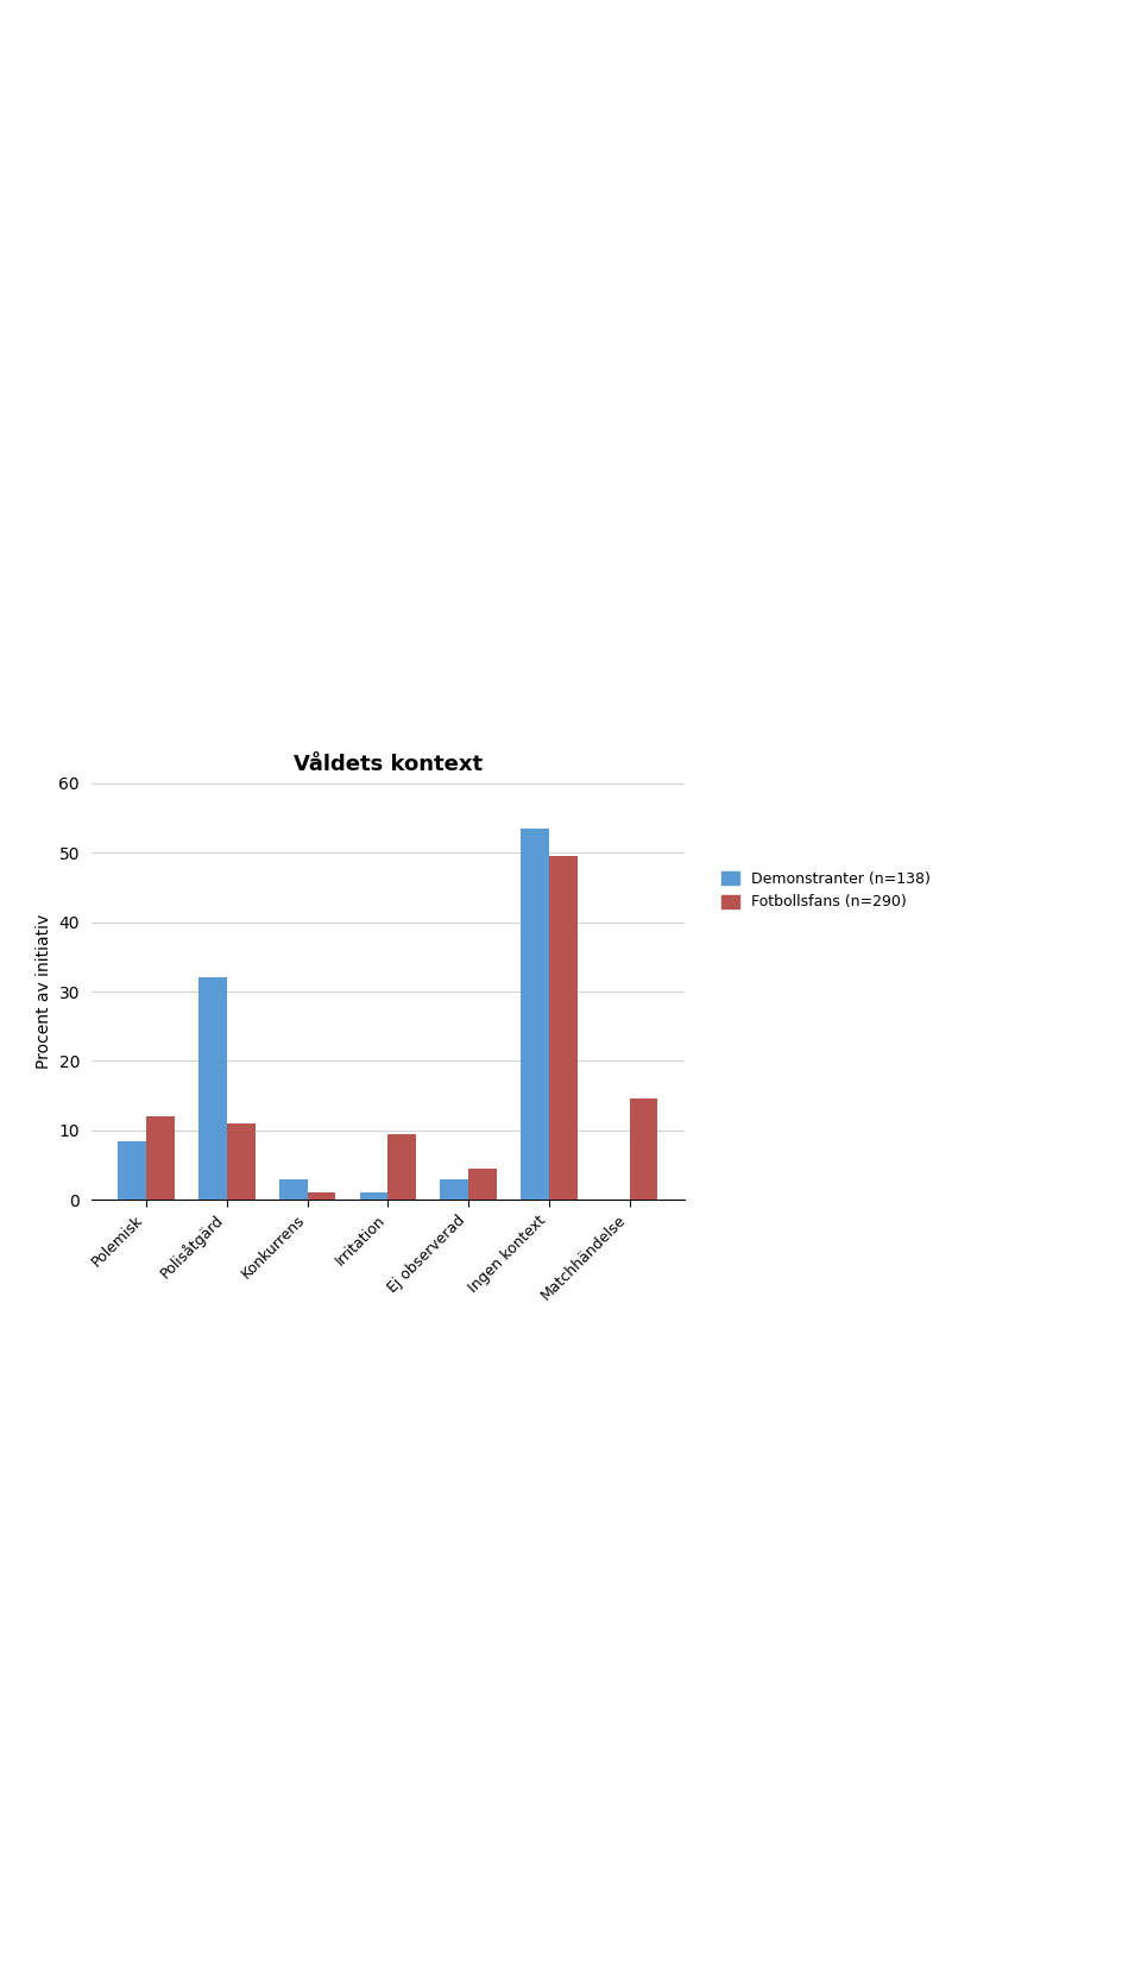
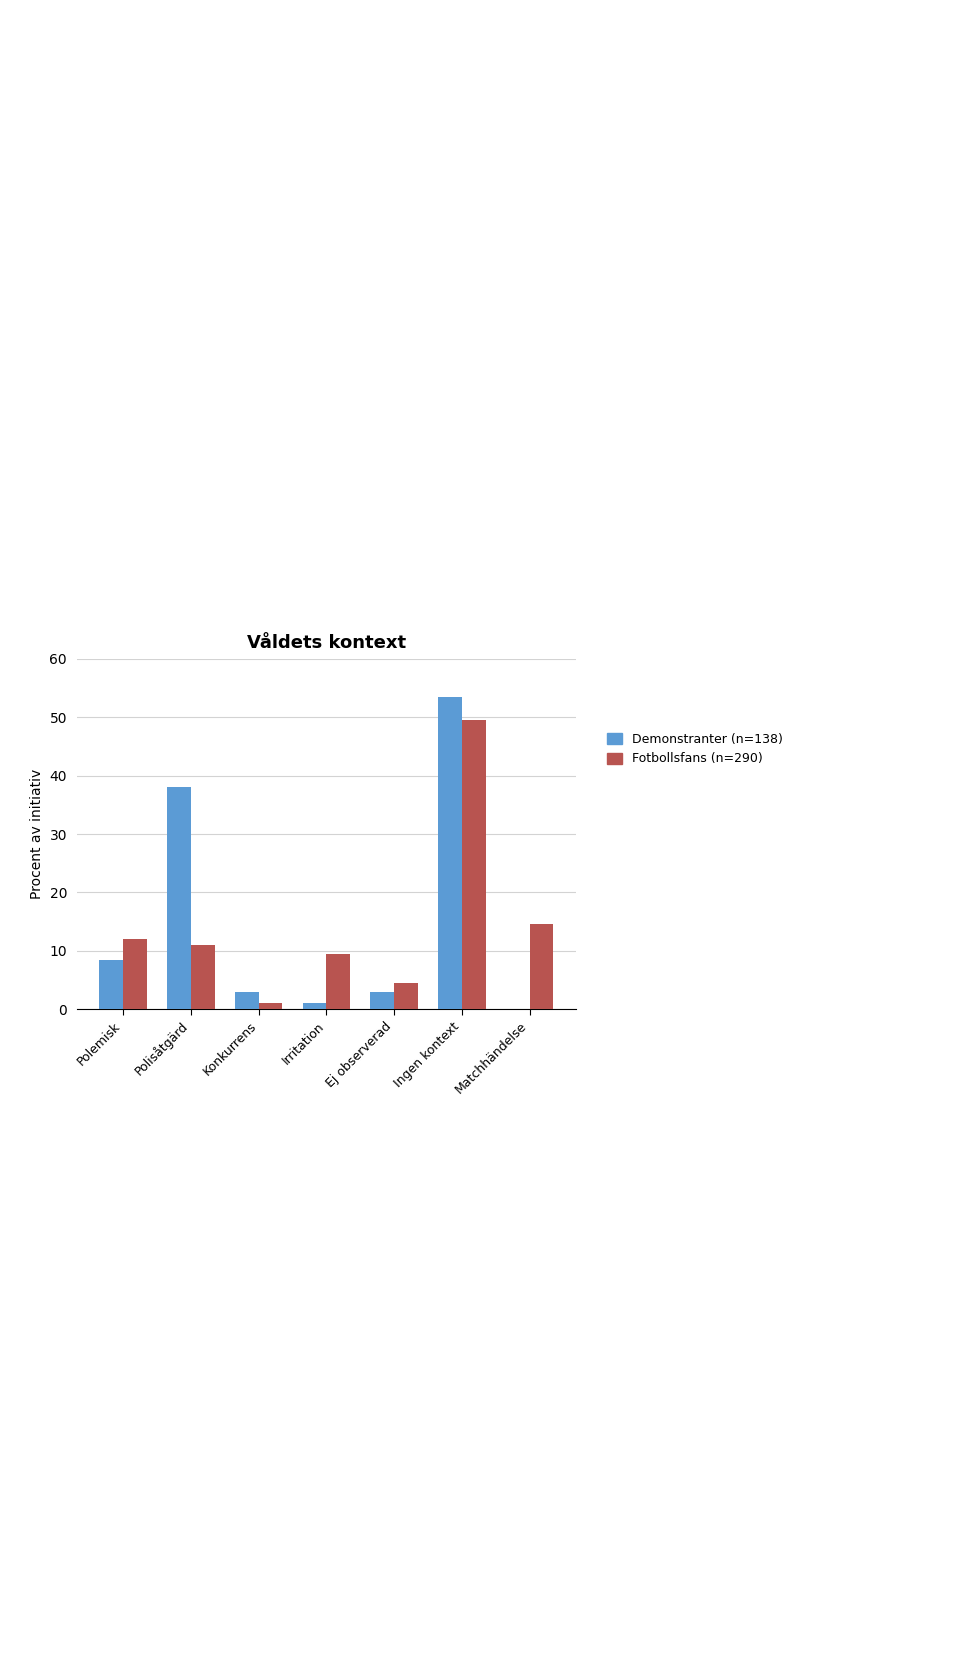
Demonstranter (n=138)/Polisåtgärd: 32.0 -> 38.0
